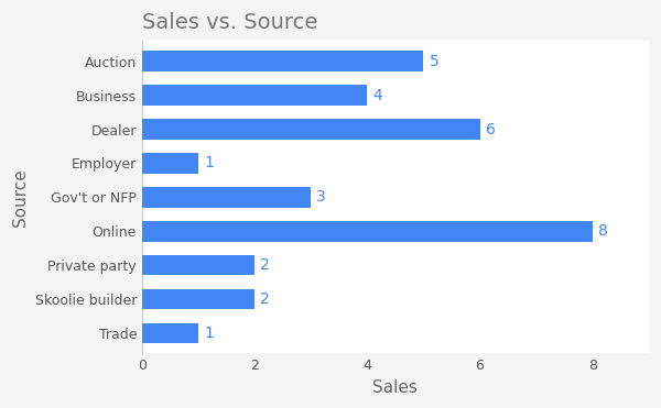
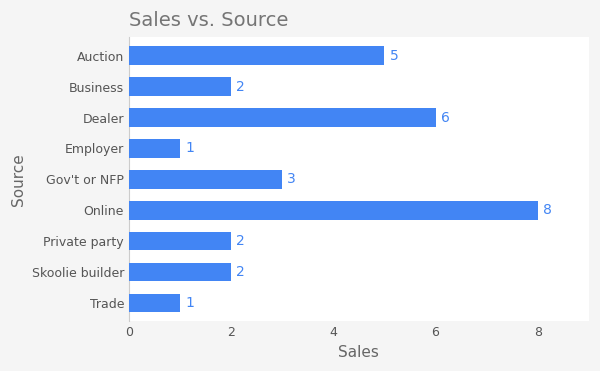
Business: 4 -> 2
